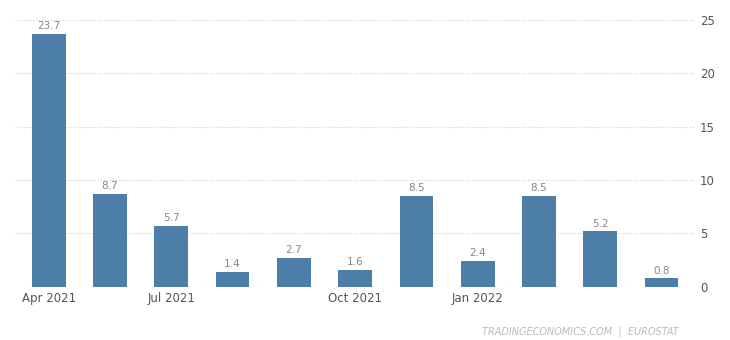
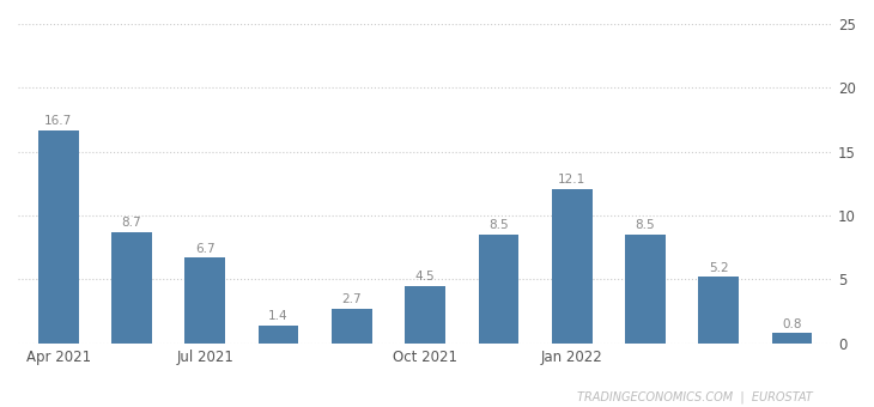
Apr 2021: 23.7 -> 16.7
Jul 2021: 5.7 -> 6.7
Oct 2021: 1.6 -> 4.5
Jan 2022: 2.4 -> 12.1
